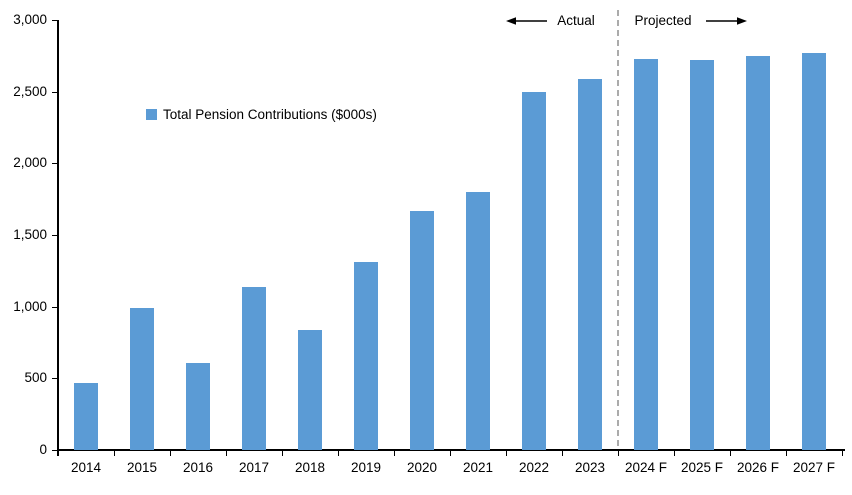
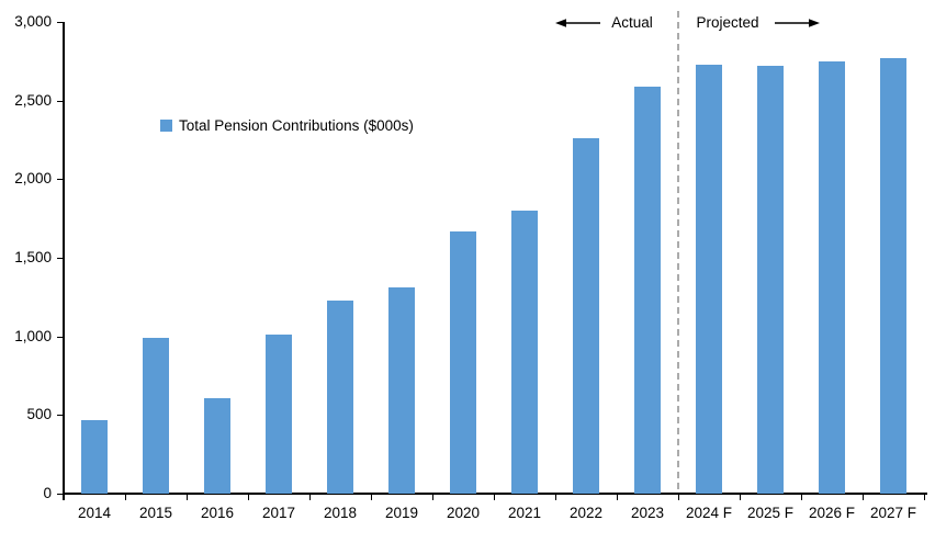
2017: 1140 -> 1010
2018: 840 -> 1230
2022: 2500 -> 2260
